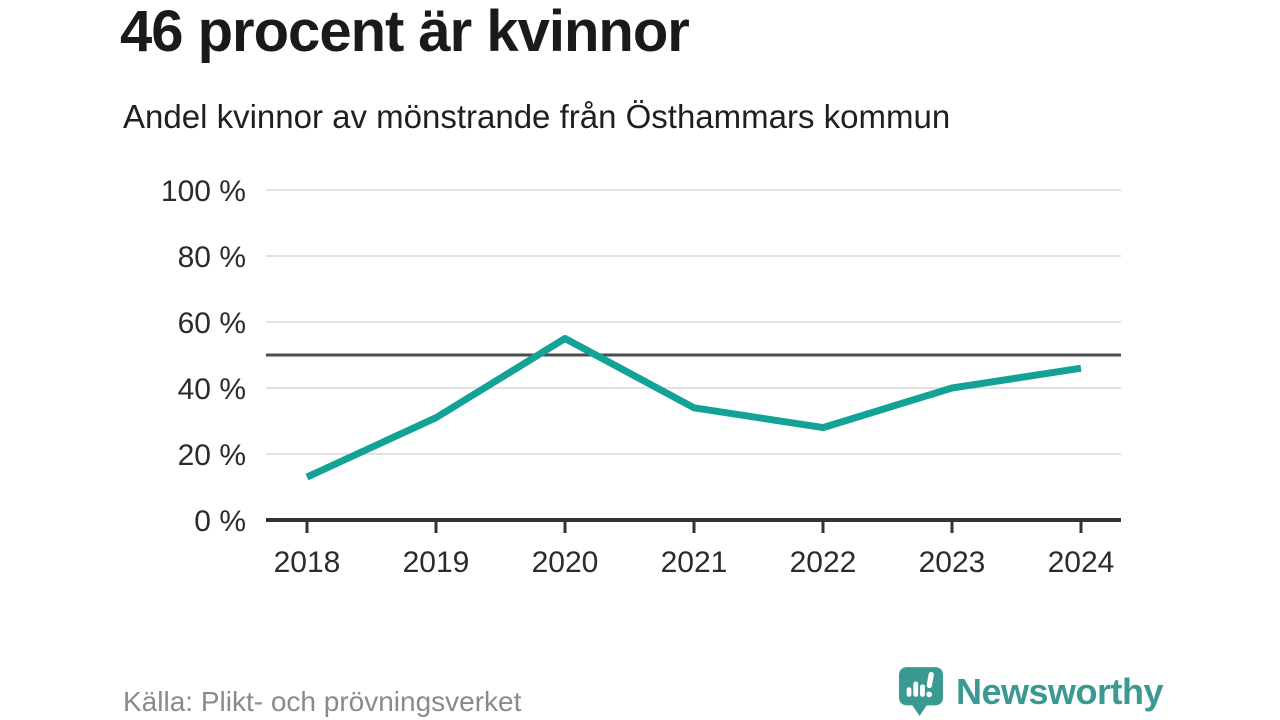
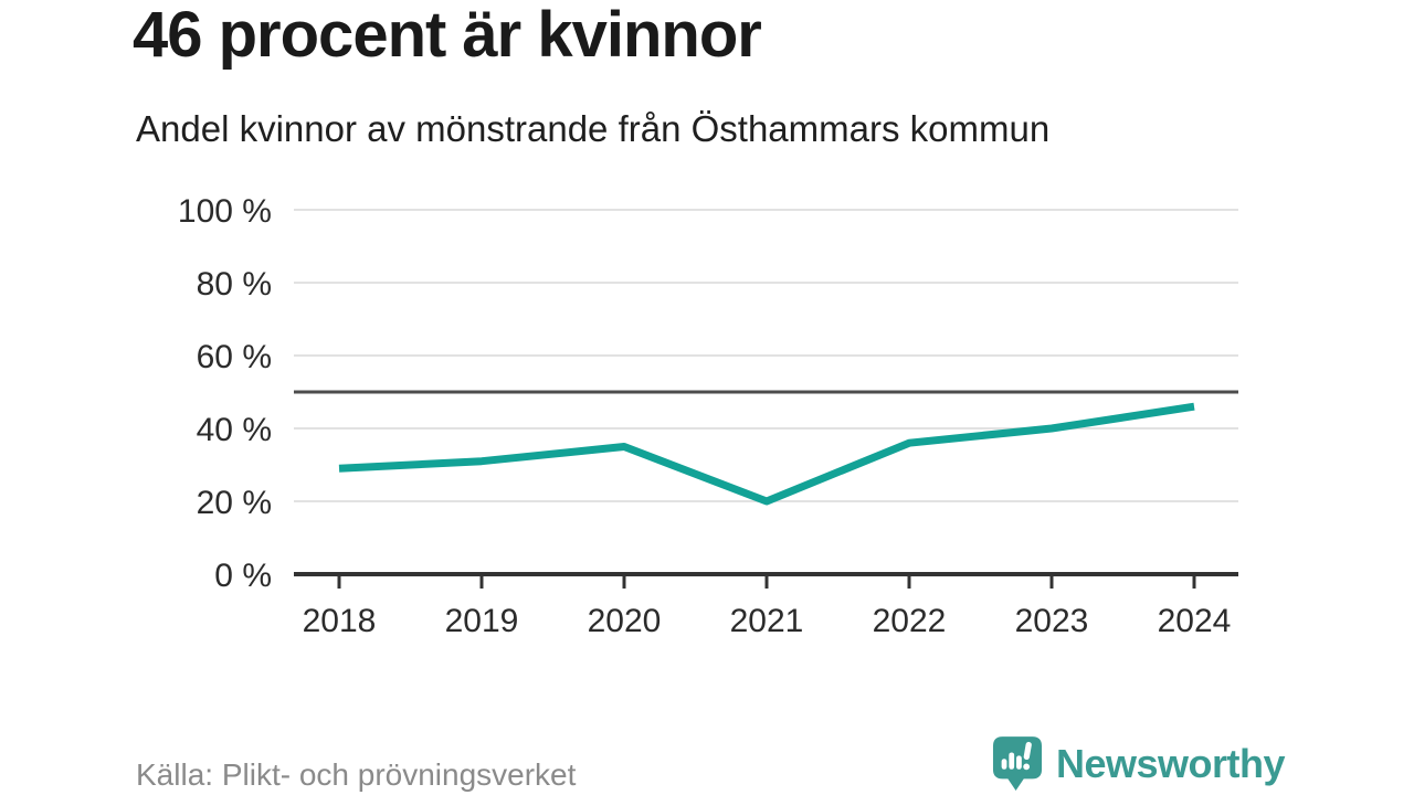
2018: 13% -> 29%
2020: 55% -> 35%
2021: 34% -> 20%
2022: 28% -> 36%
